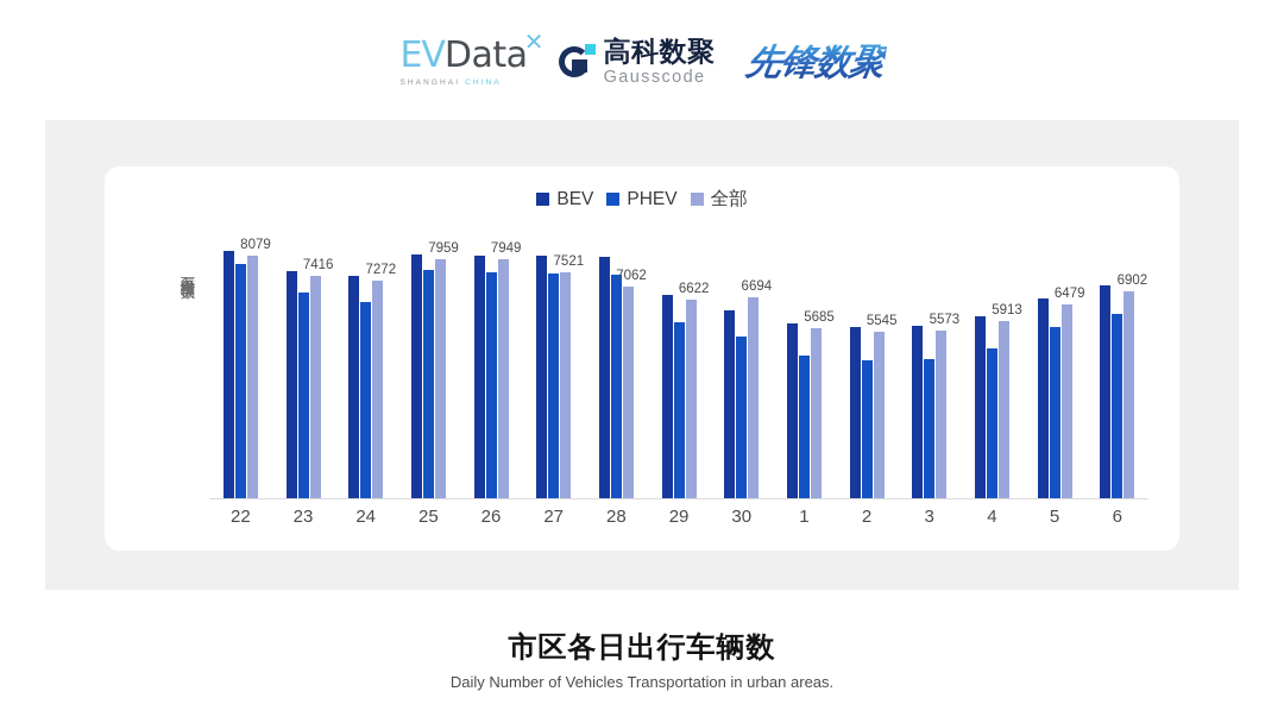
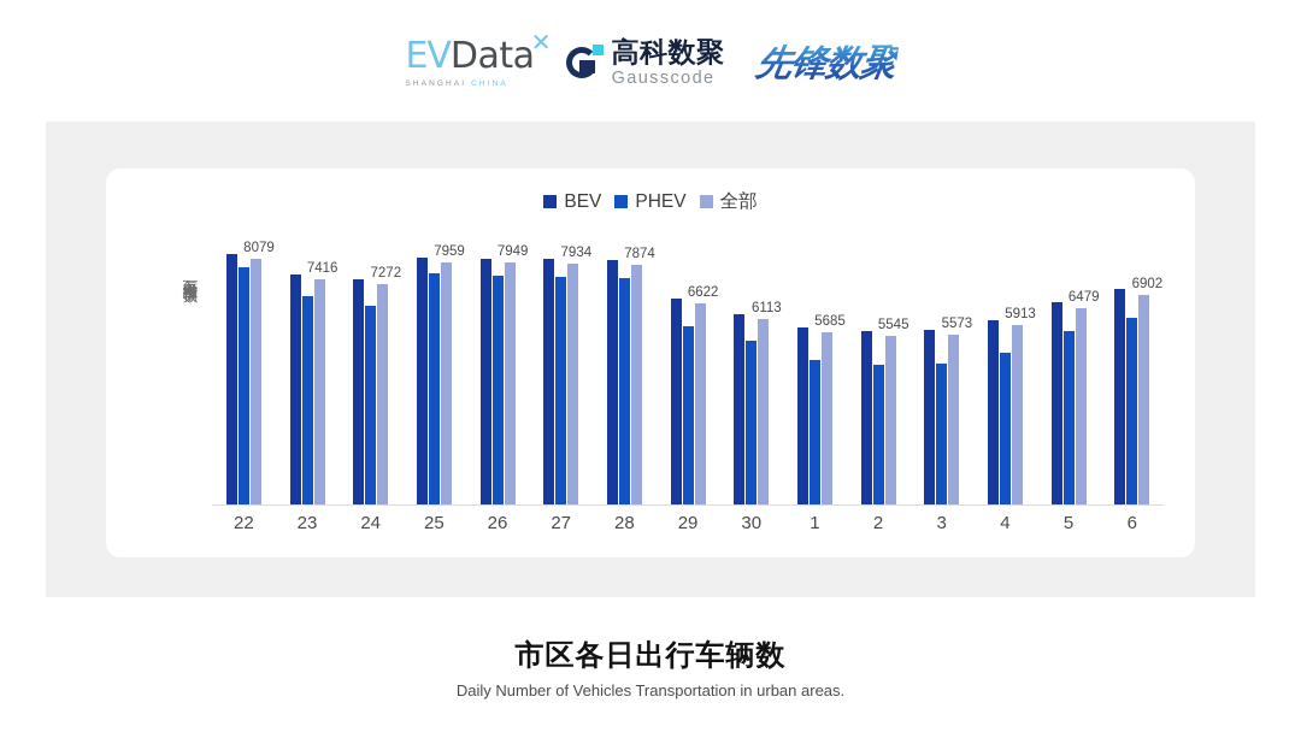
全部/27: 7521 -> 7934
全部/28: 7062 -> 7874
全部/30: 6694 -> 6113
